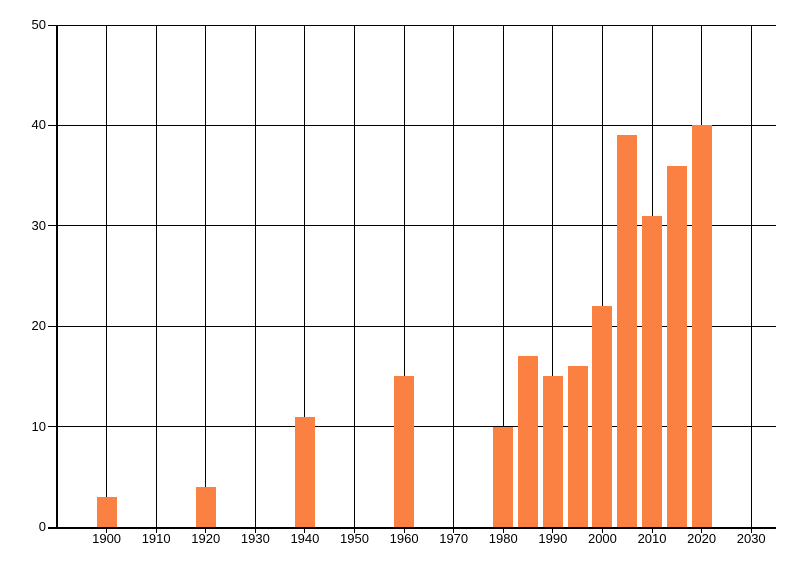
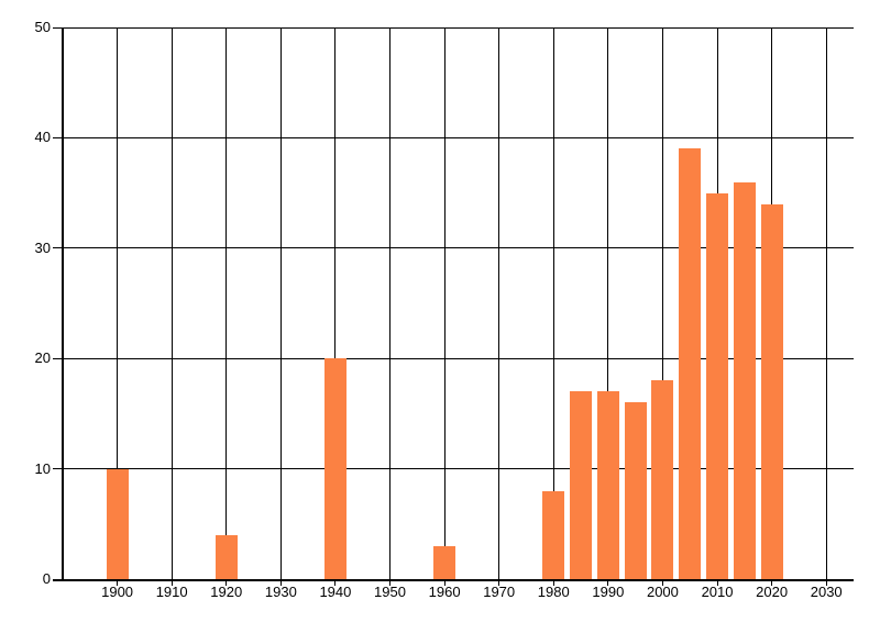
1900: 3 -> 10
1940: 11 -> 20
1960: 15 -> 3
1980: 10 -> 8
1990: 15 -> 17
2000: 22 -> 18
2010: 31 -> 35
2020: 40 -> 34
